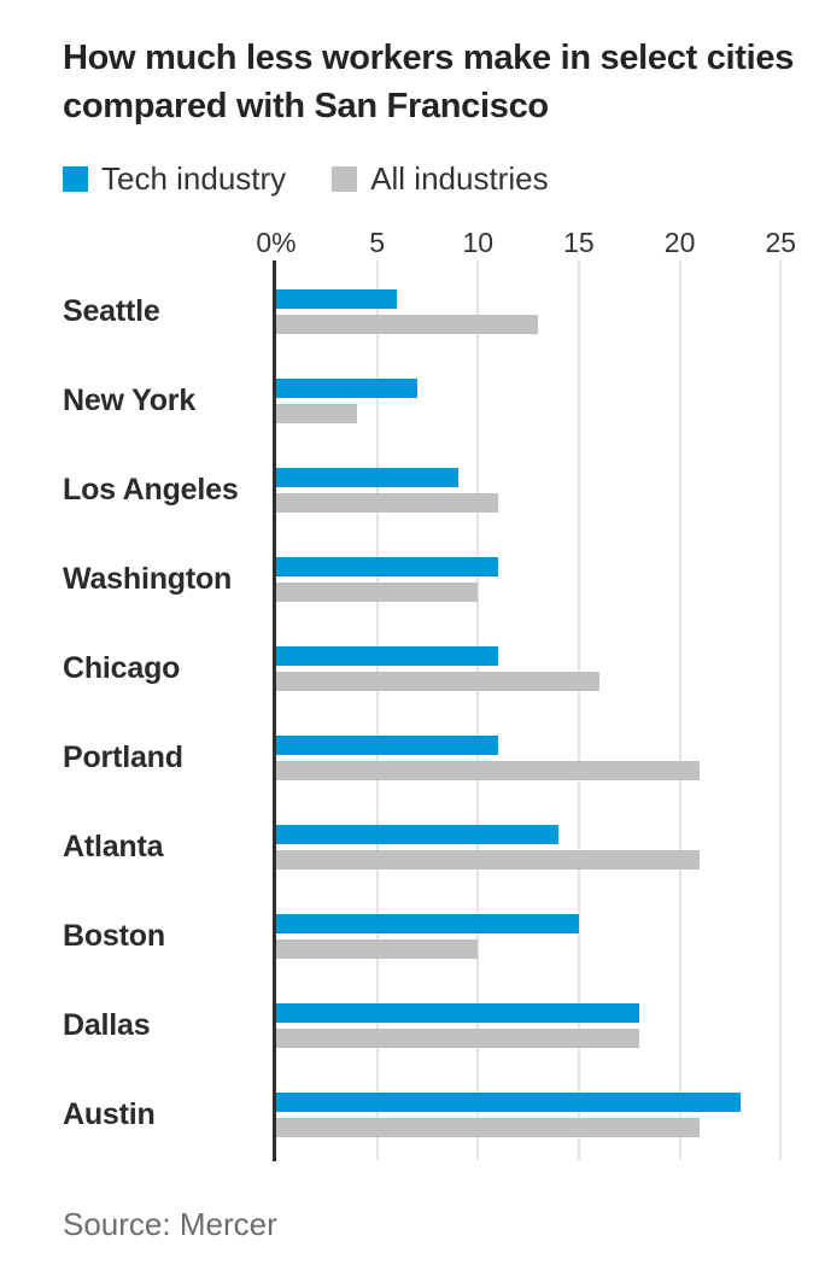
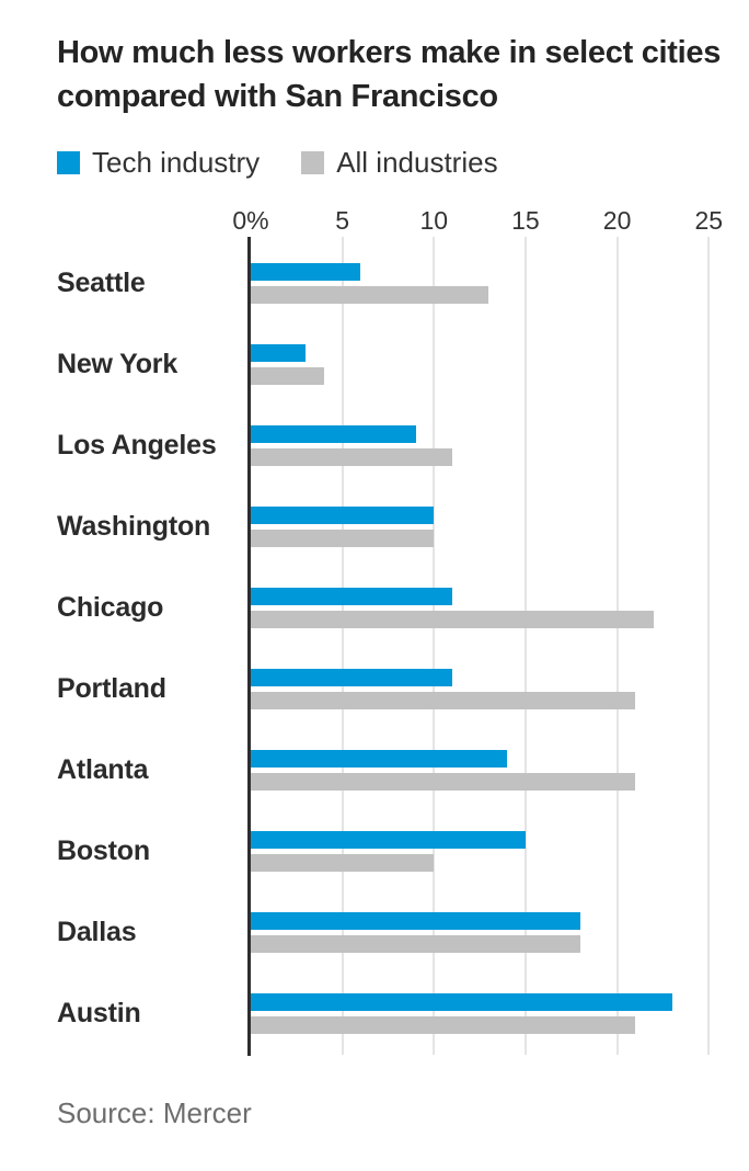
Tech industry/New York: 7 -> 3
Tech industry/Washington: 11 -> 10
All industries/Chicago: 16 -> 22
